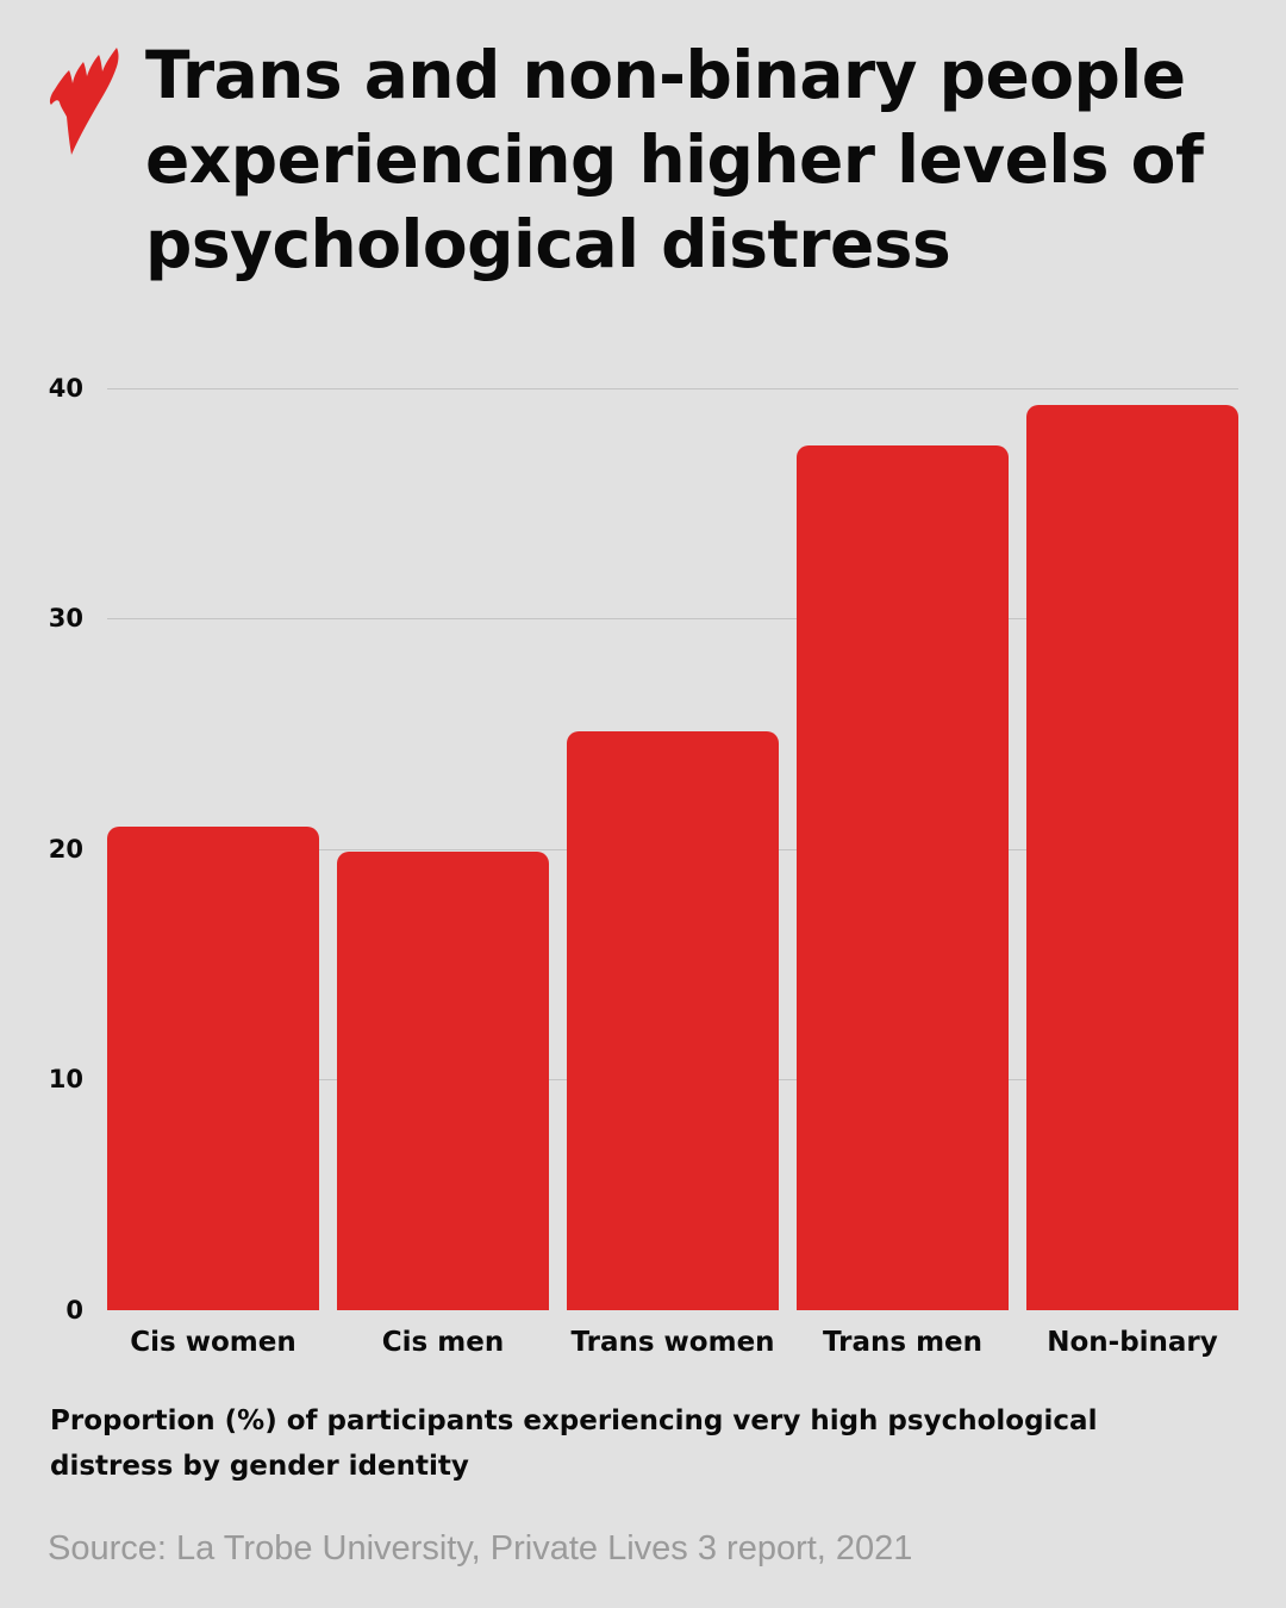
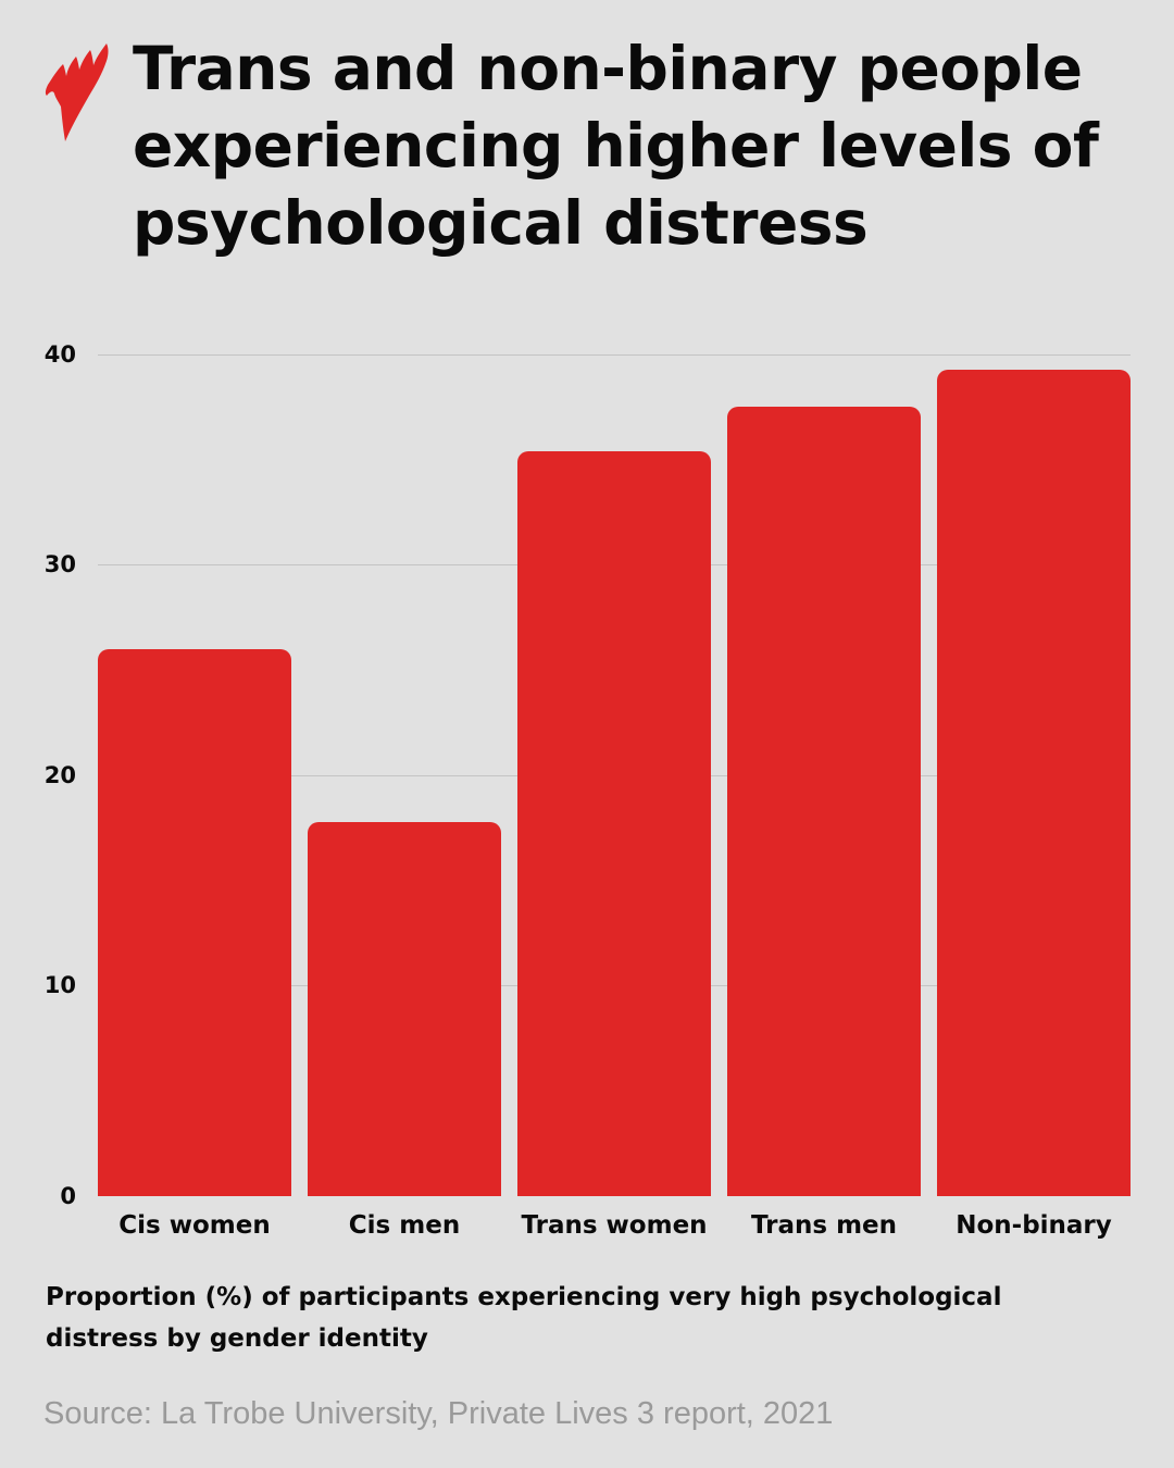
Cis women: 21.0 -> 26.0
Cis men: 19.9 -> 17.8
Trans women: 25.1 -> 35.4
